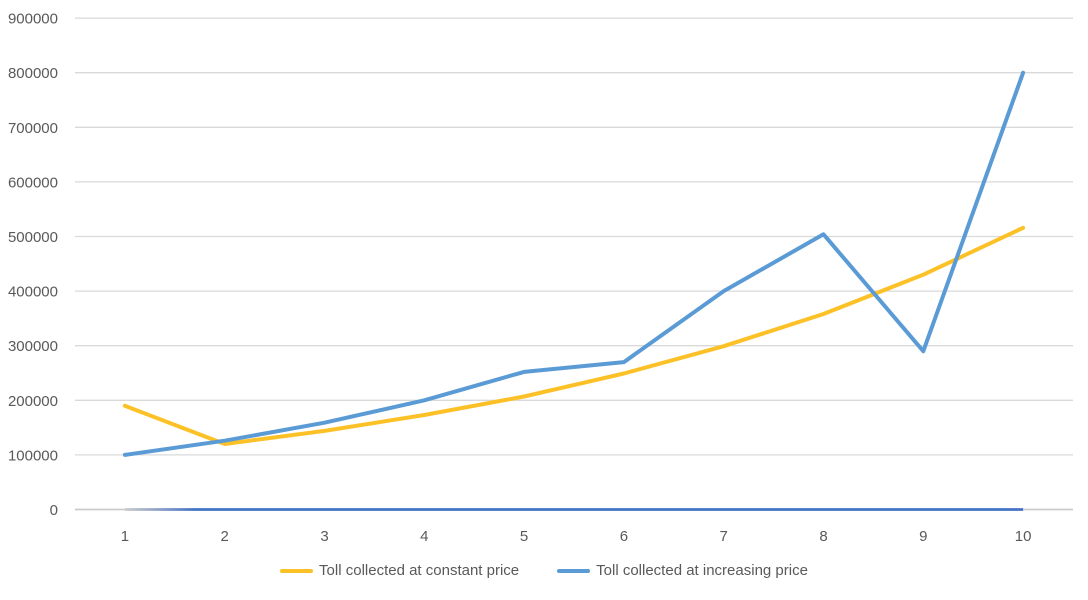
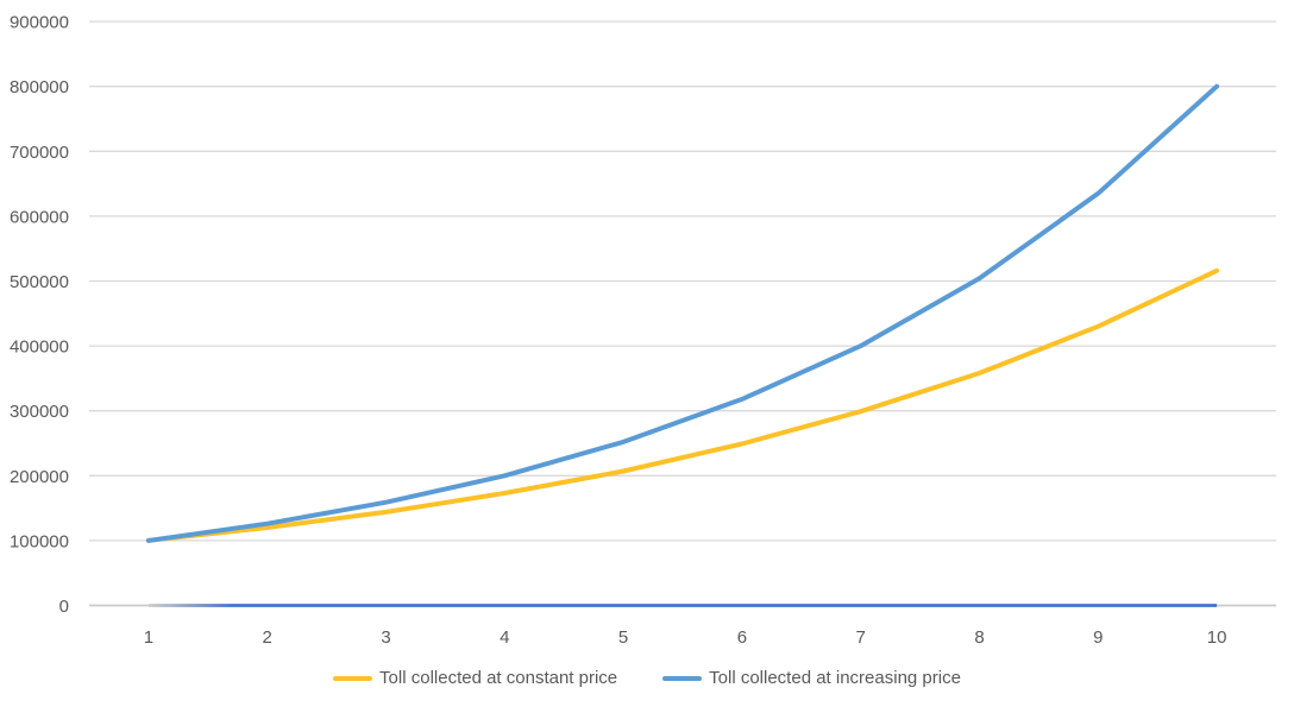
Toll collected at constant price/1: 190000 -> 100000
Toll collected at increasing price/6: 270000 -> 320000
Toll collected at increasing price/9: 290000 -> 640000
